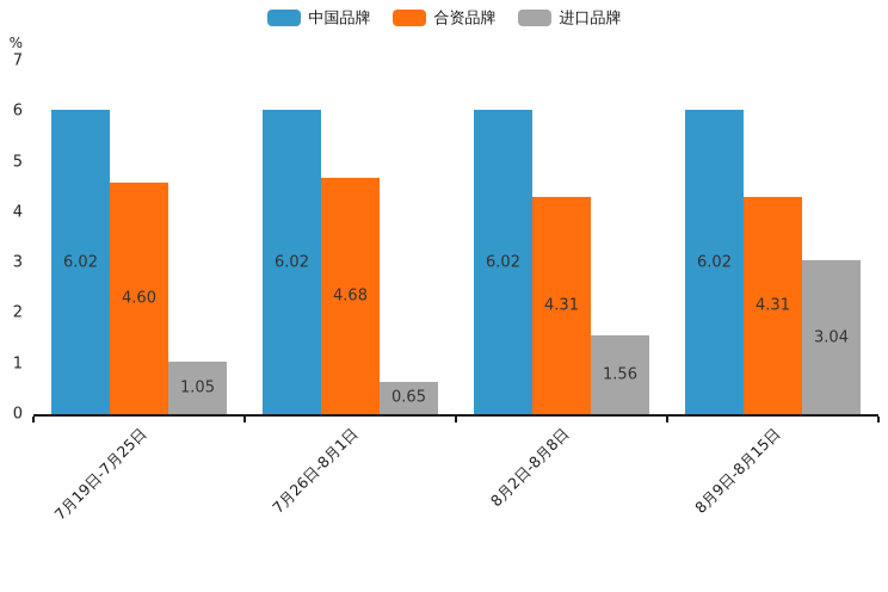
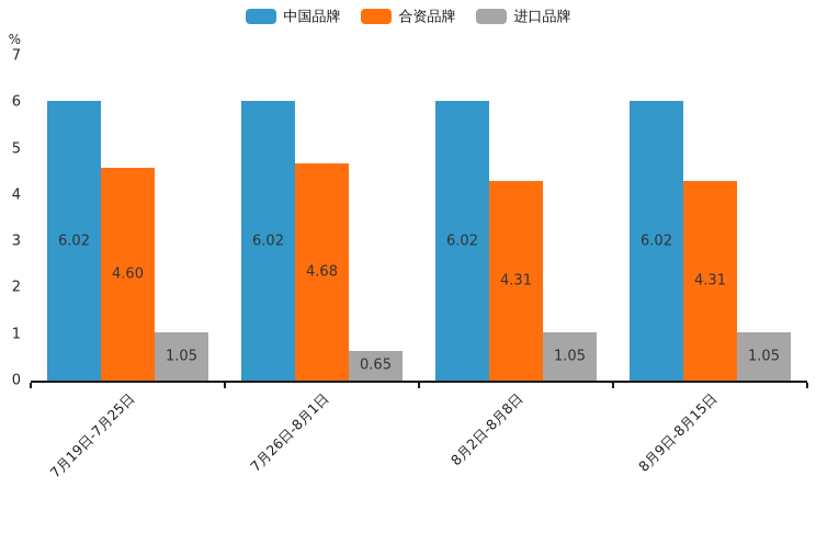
进口品牌/8月2日-8月8日: 1.56 -> 1.05
进口品牌/8月9日-8月15日: 3.04 -> 1.05
